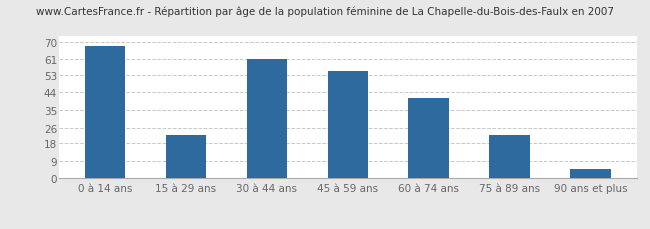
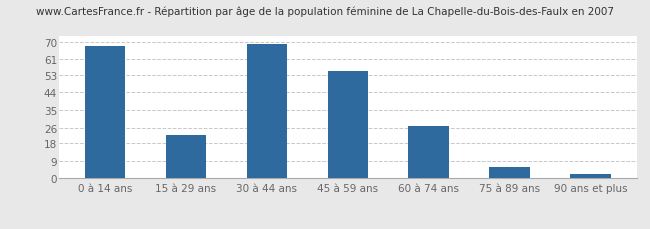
30 à 44 ans: 61 -> 69
60 à 74 ans: 41 -> 27
75 à 89 ans: 22 -> 6
90 ans et plus: 5 -> 2
